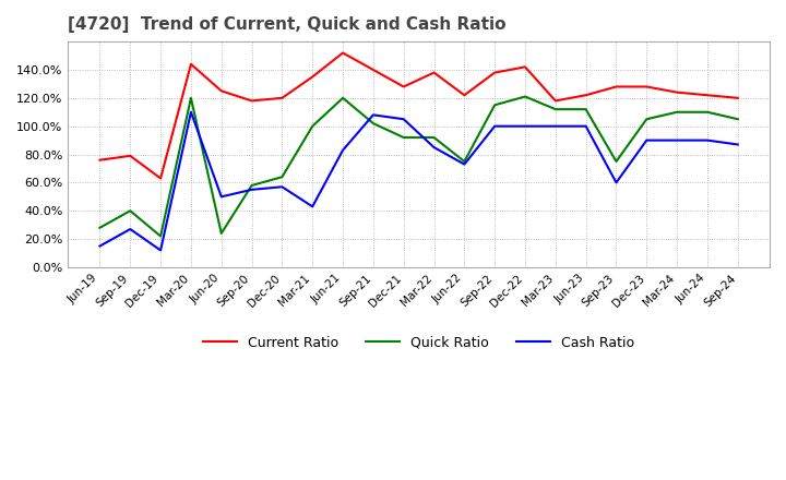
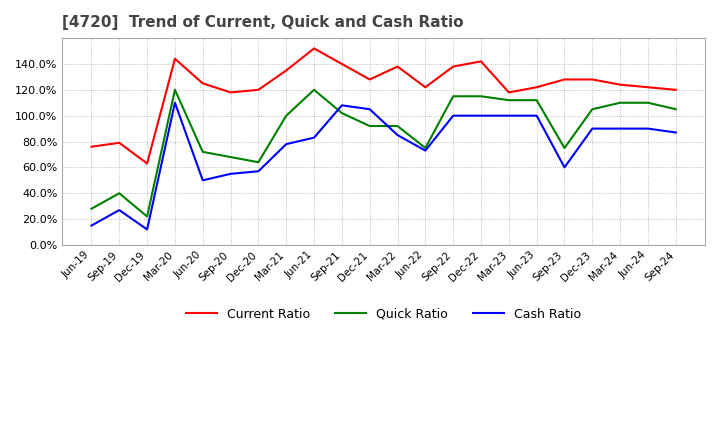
Quick Ratio/Jun-20: 24% -> 72%
Quick Ratio/Sep-20: 58% -> 68%
Cash Ratio/Mar-21: 43% -> 78%
Quick Ratio/Dec-22: 121% -> 115%
